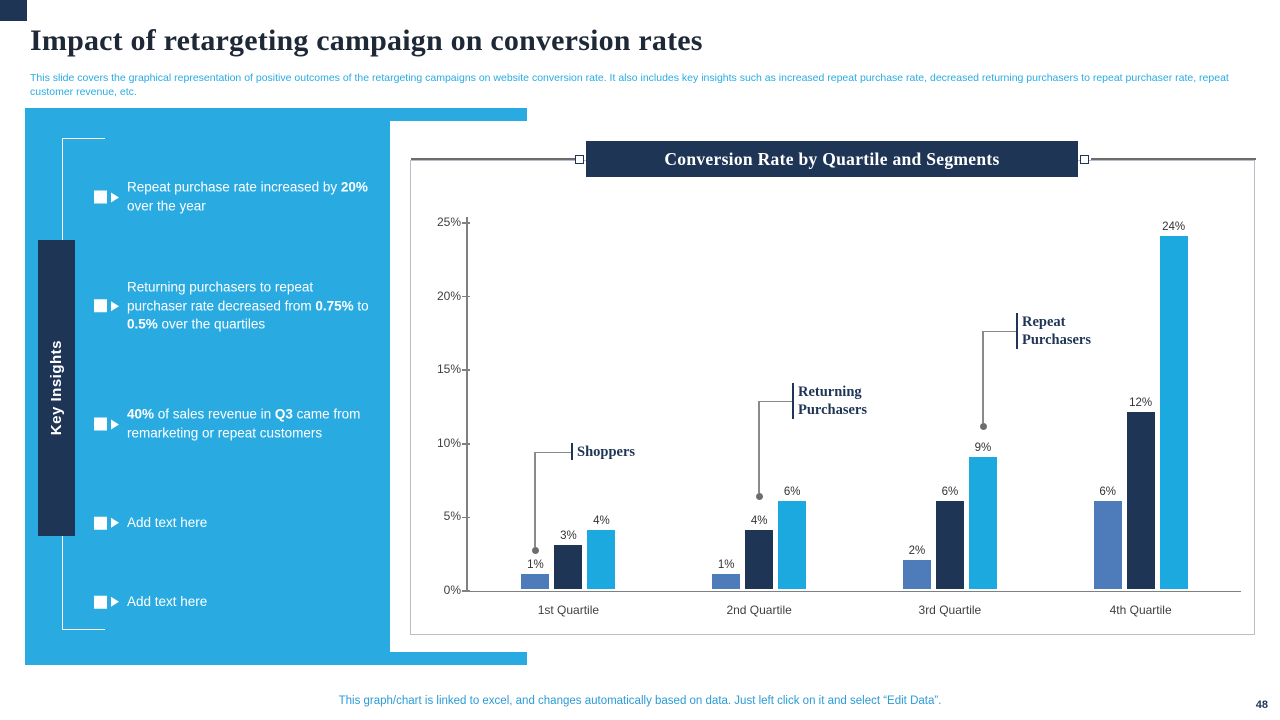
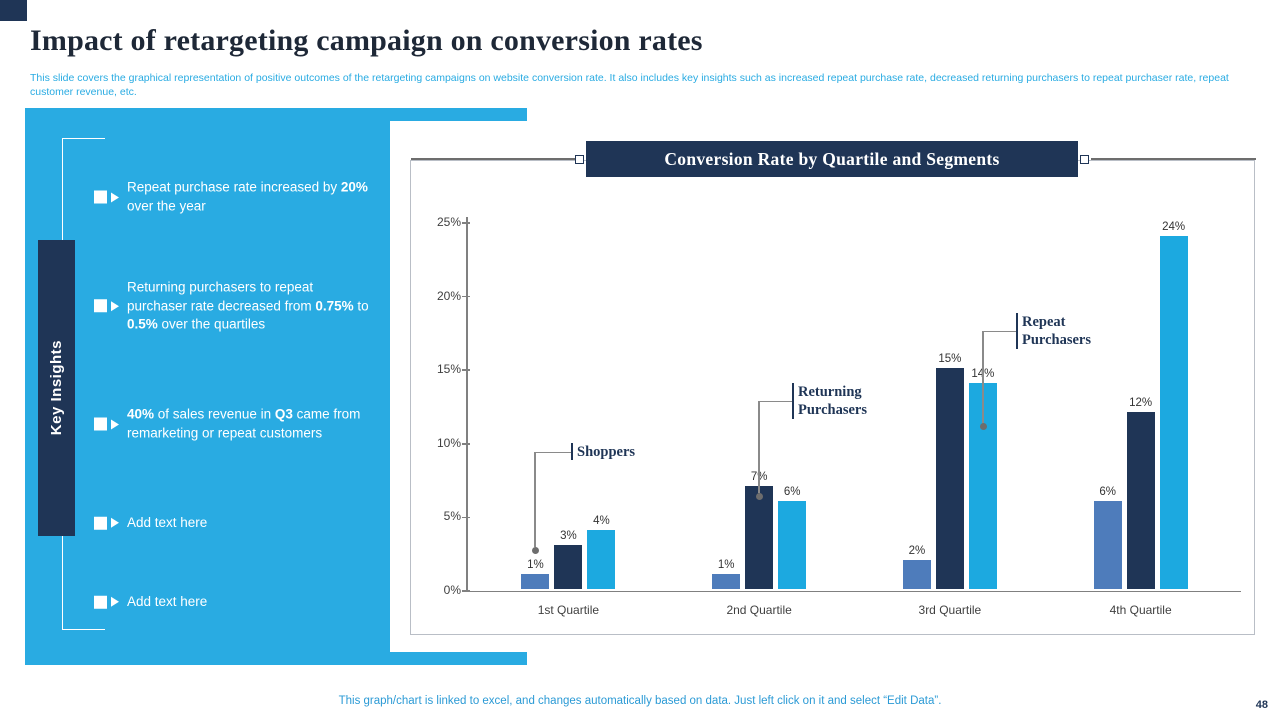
Returning Purchasers/2nd Quartile: 4% -> 7%
Returning Purchasers/3rd Quartile: 6% -> 15%
Repeat Purchasers/3rd Quartile: 9% -> 14%
